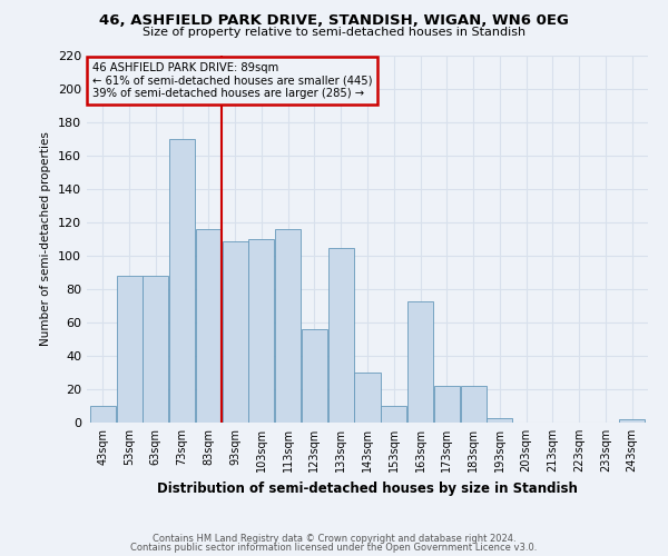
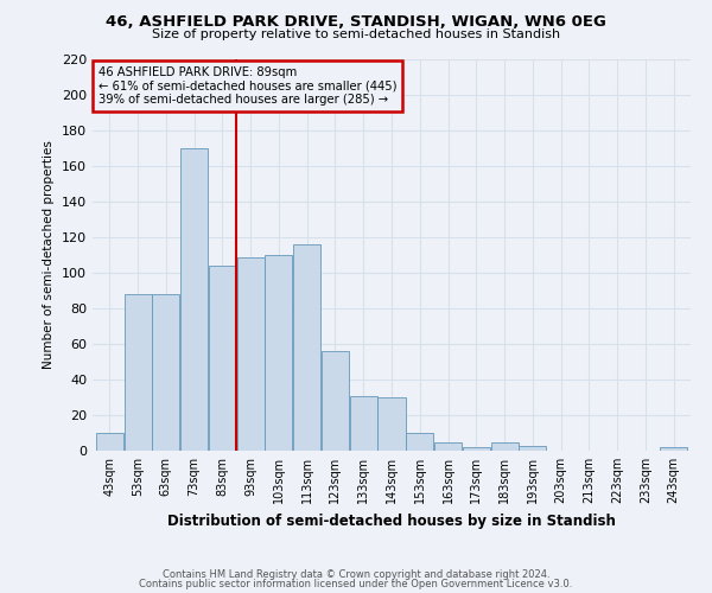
83sqm: 116 -> 104
133sqm: 105 -> 31
163sqm: 73 -> 5
173sqm: 22 -> 2
183sqm: 22 -> 5
